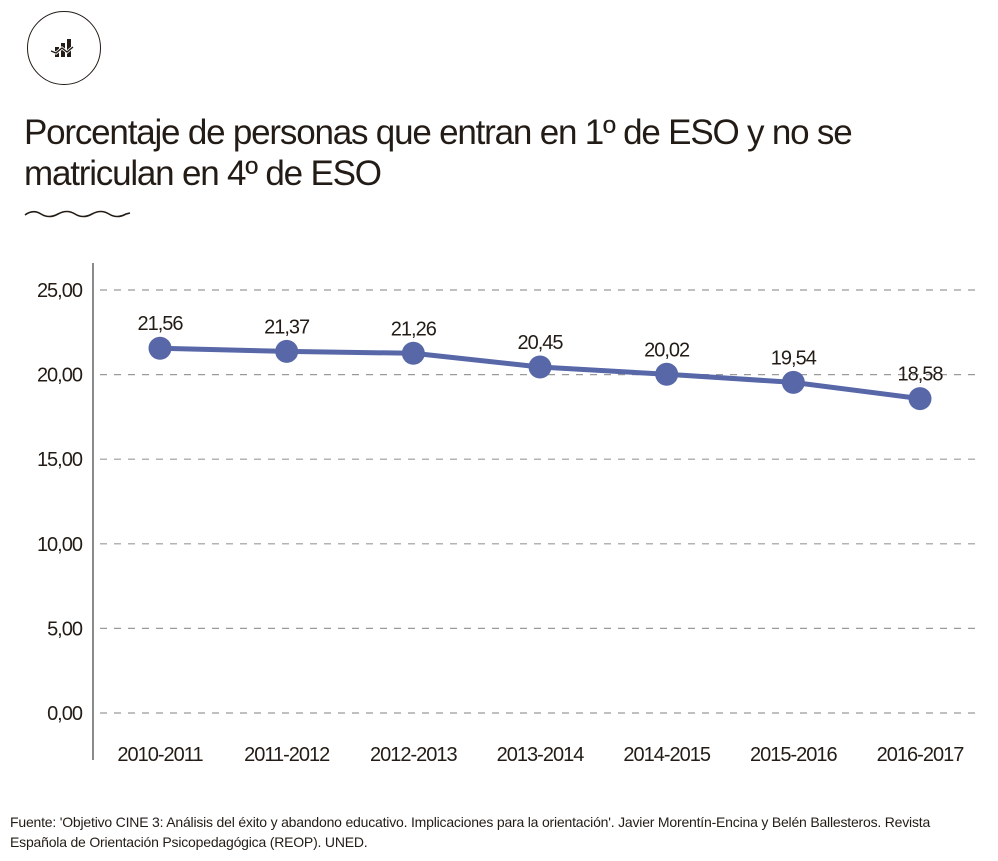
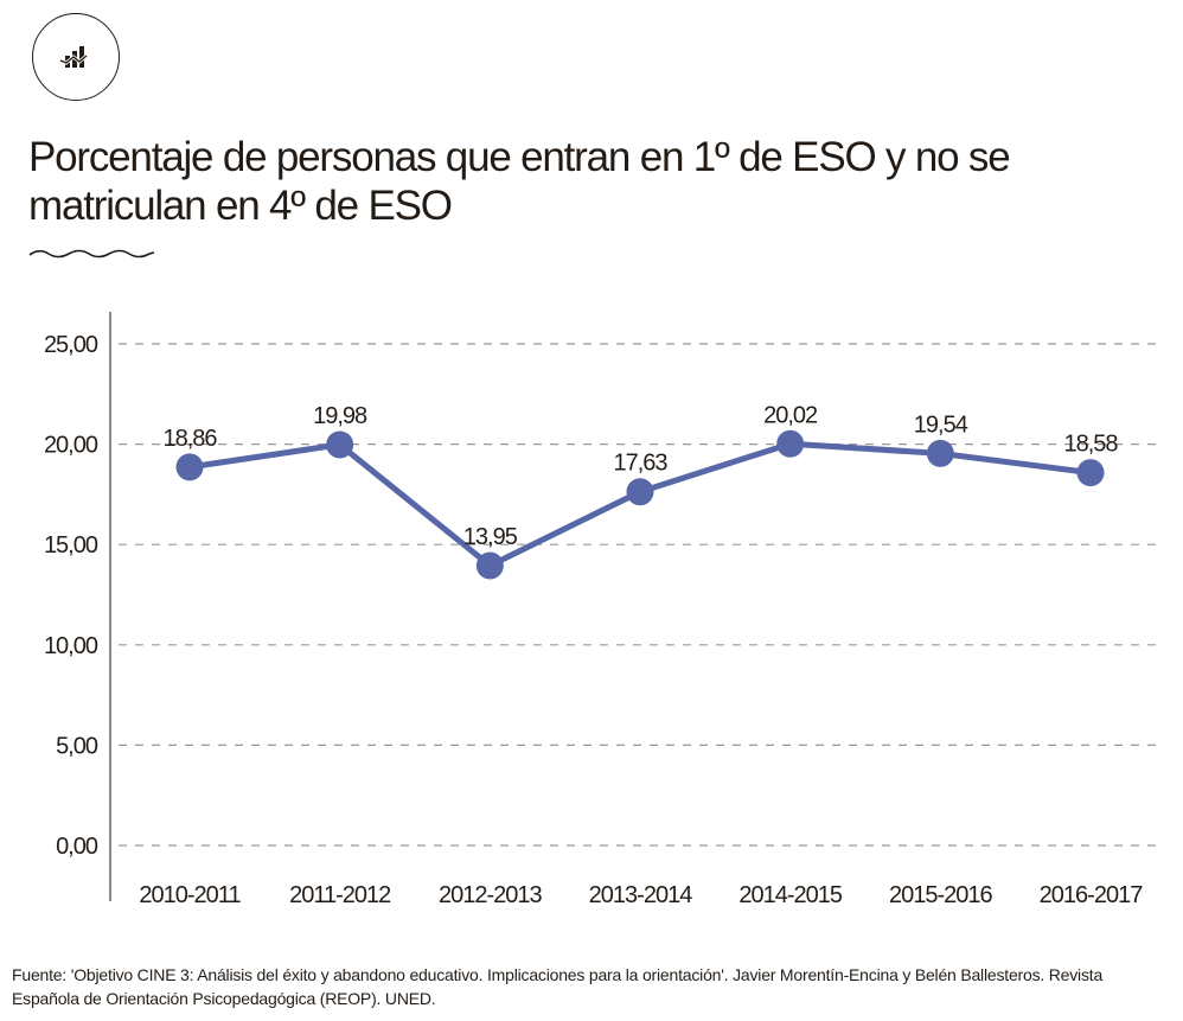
2010-2011: 21,56 -> 18,86
2011-2012: 21,37 -> 19,98
2012-2013: 21,26 -> 13,95
2013-2014: 20,45 -> 17,63
